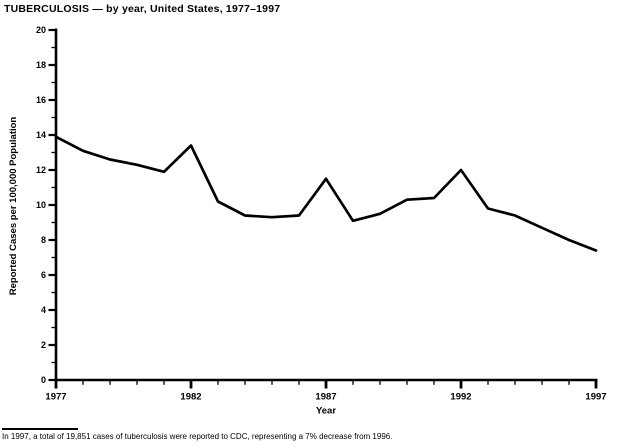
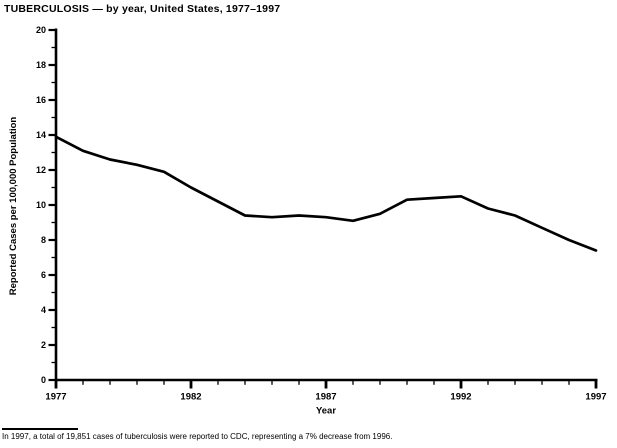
1982: 13.4 -> 11.0
1987: 11.5 -> 9.3
1992: 12.0 -> 10.5
